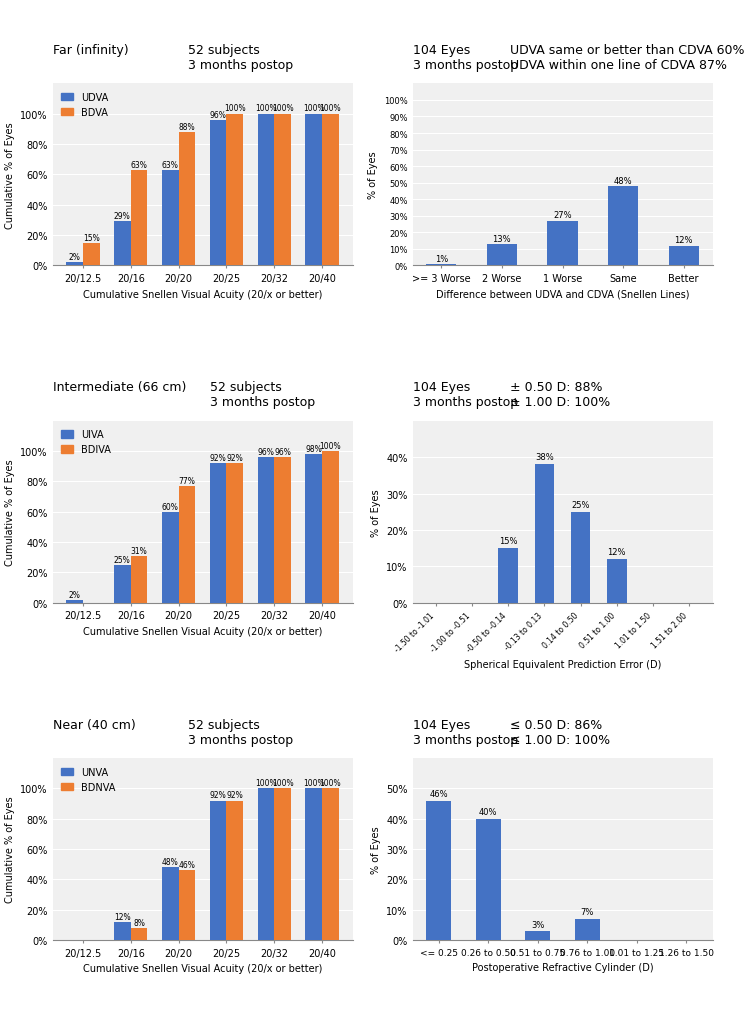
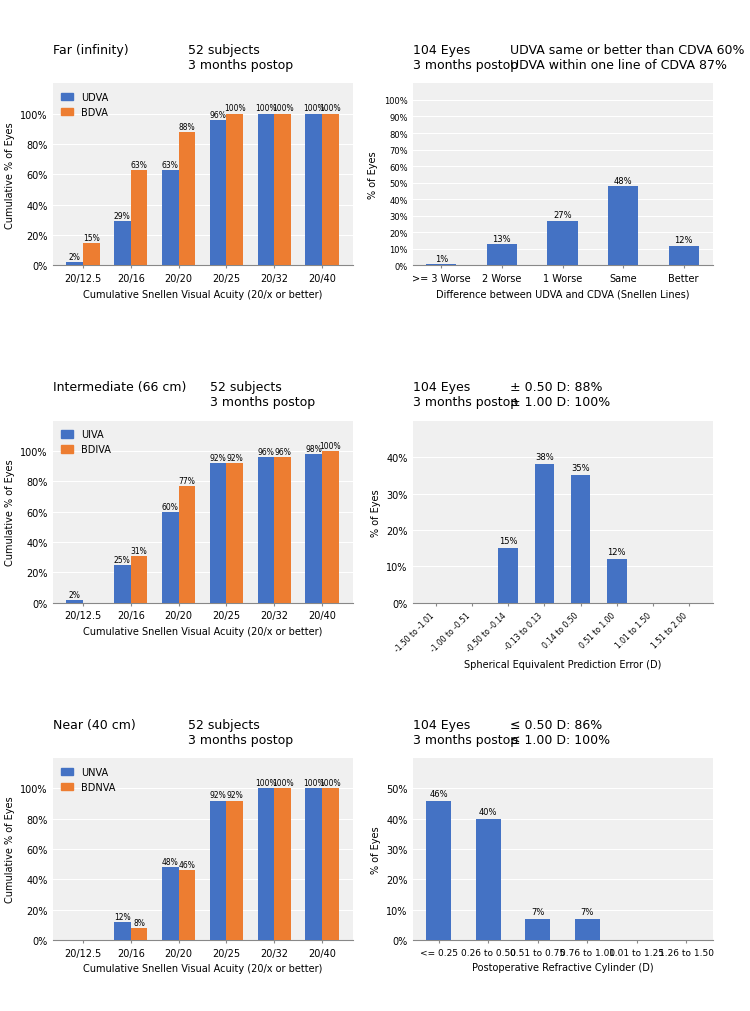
0.14 to 0.50: 25% -> 35%
0.51 to 0.75: 3% -> 7%
